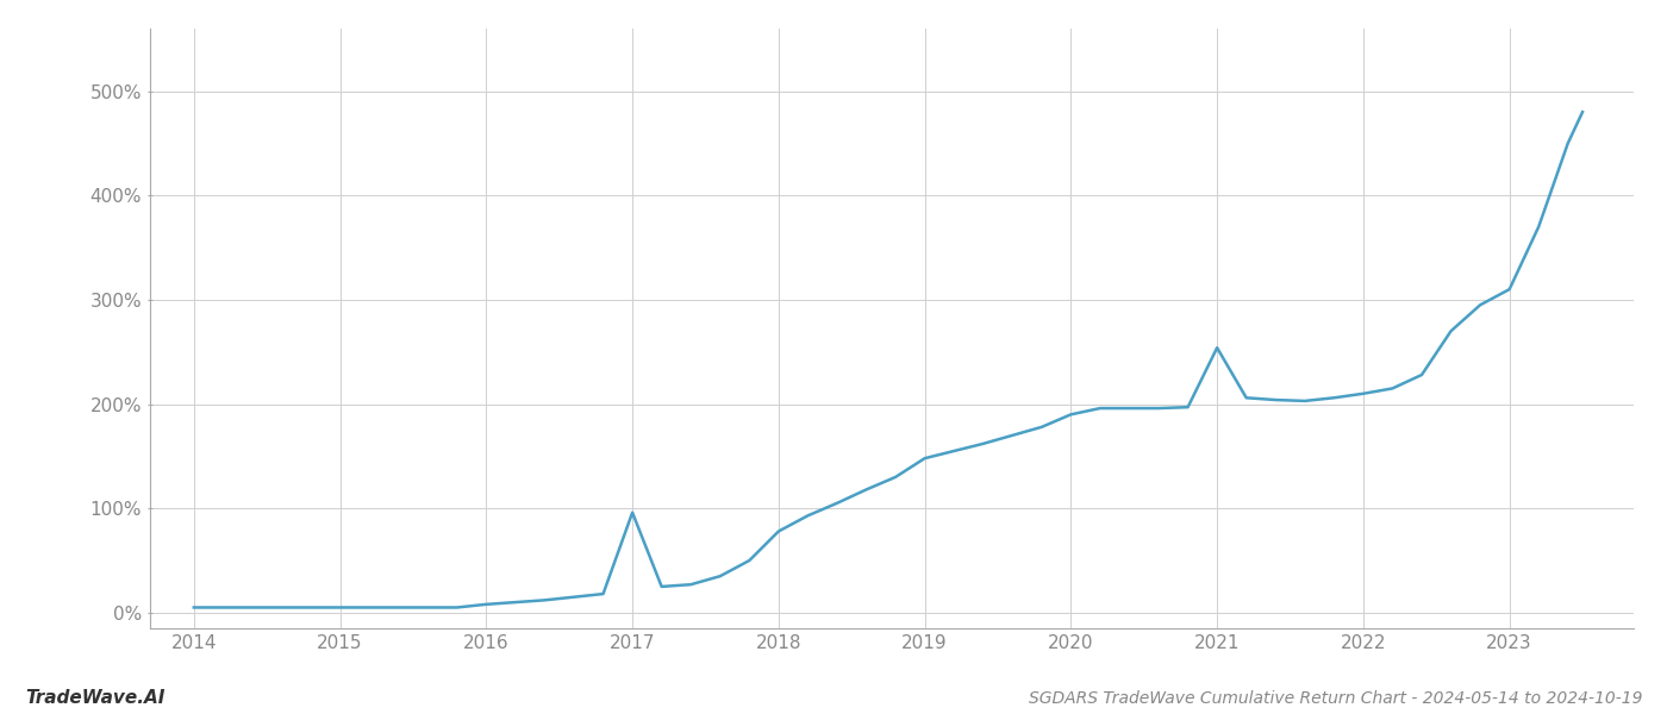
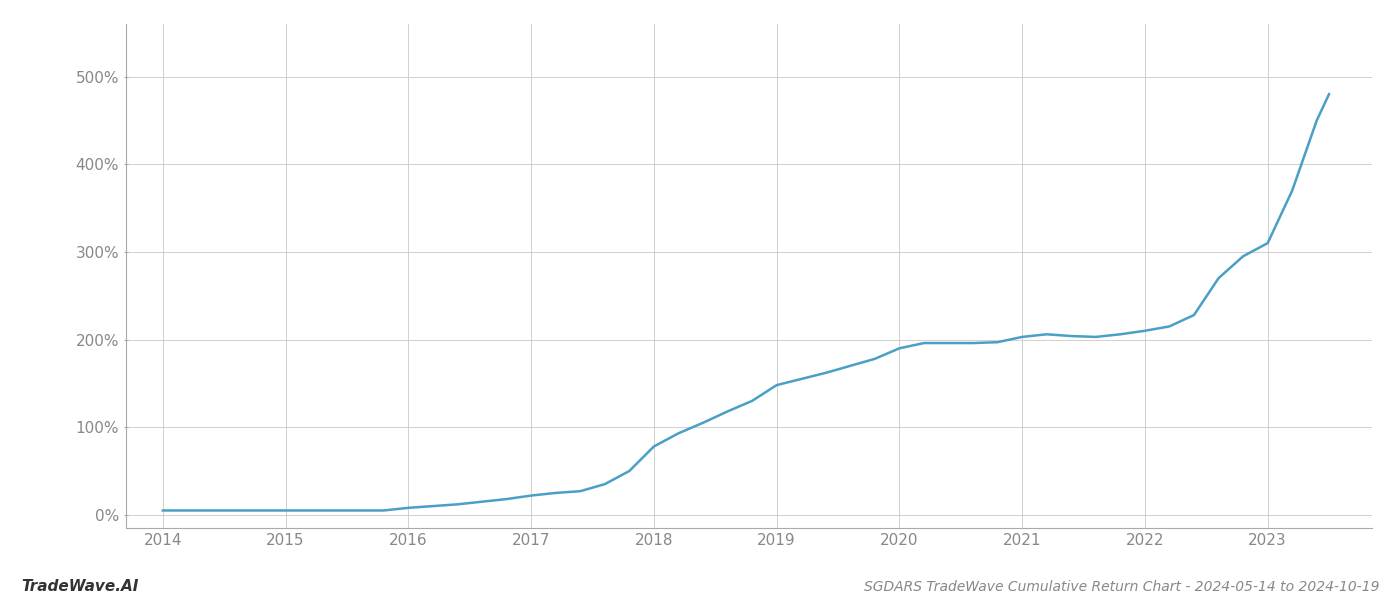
2017: 96% -> 22%
2021: 254% -> 203%
